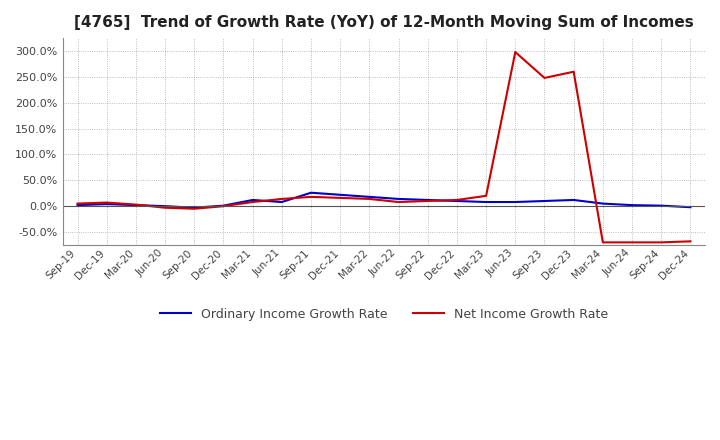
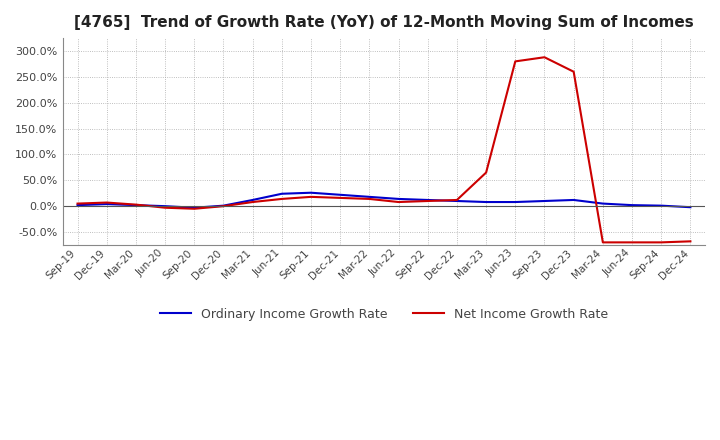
Ordinary Income Growth Rate/Jun-21: 8% -> 24%
Net Income Growth Rate/Mar-23: 20% -> 65%
Net Income Growth Rate/Jun-23: 298% -> 280%
Net Income Growth Rate/Sep-23: 248% -> 288%
